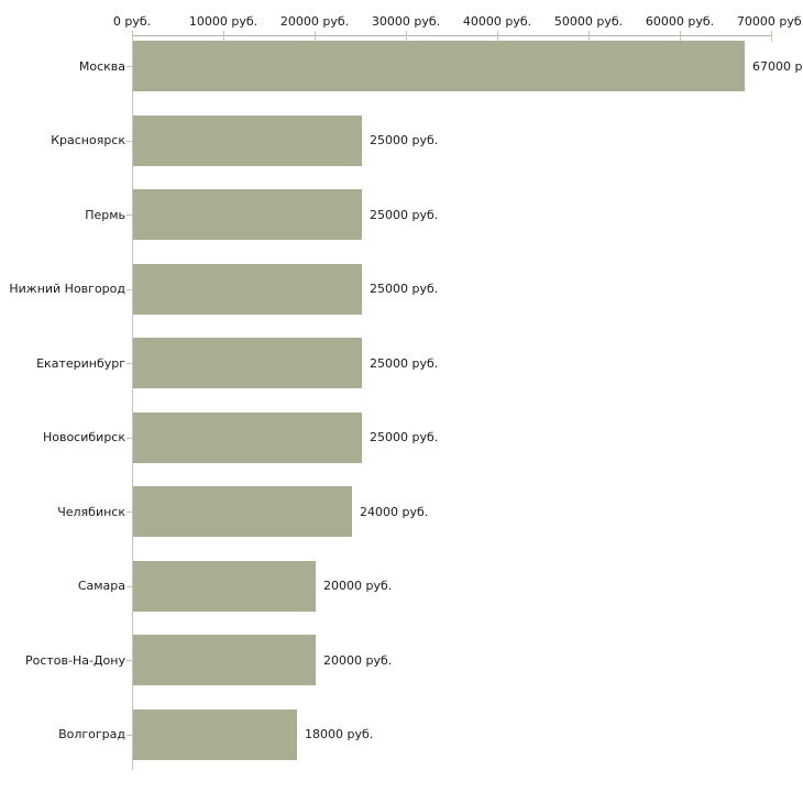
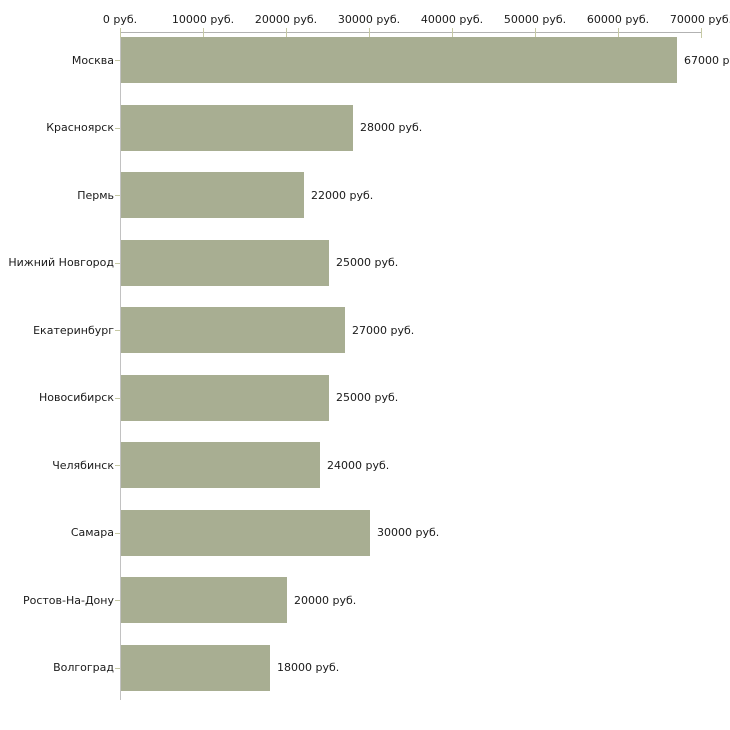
Красноярск: 25000 -> 28000
Пермь: 25000 -> 22000
Екатеринбург: 25000 -> 27000
Самара: 20000 -> 30000
